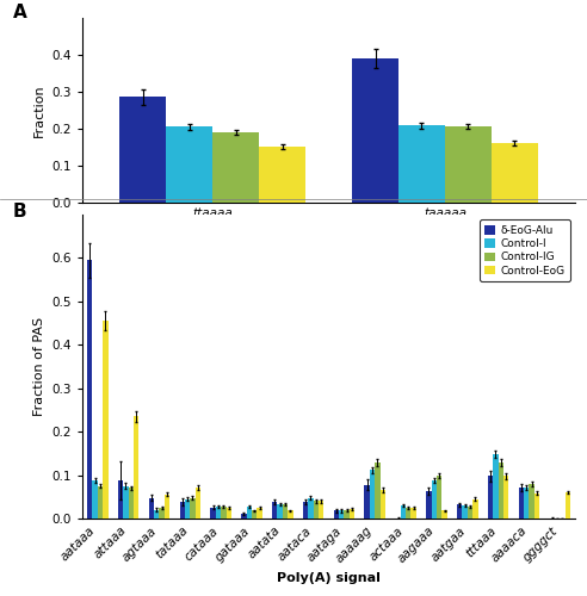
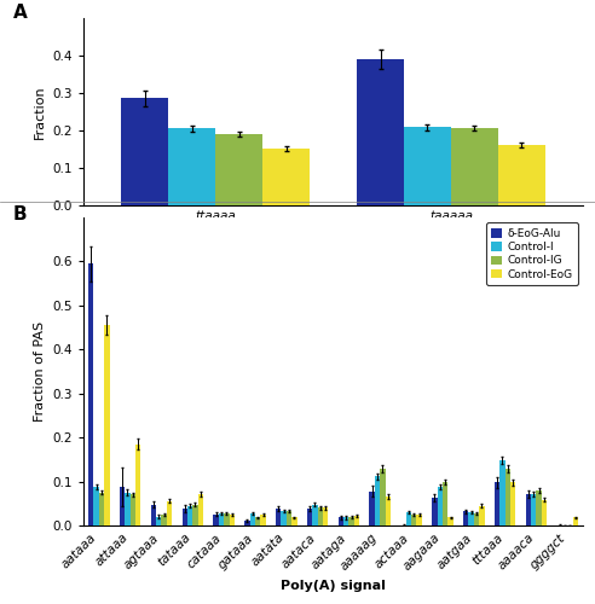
Control-EoG/attaaa: 0.235 -> 0.185
Control-EoG/ggggct: 0.060 -> 0.018
